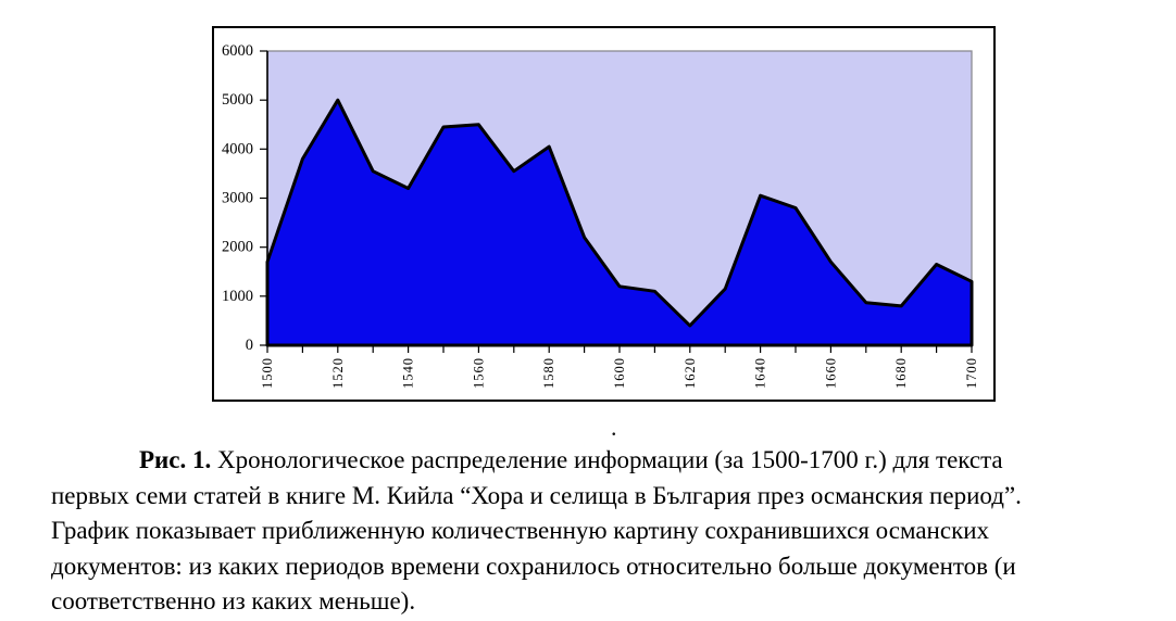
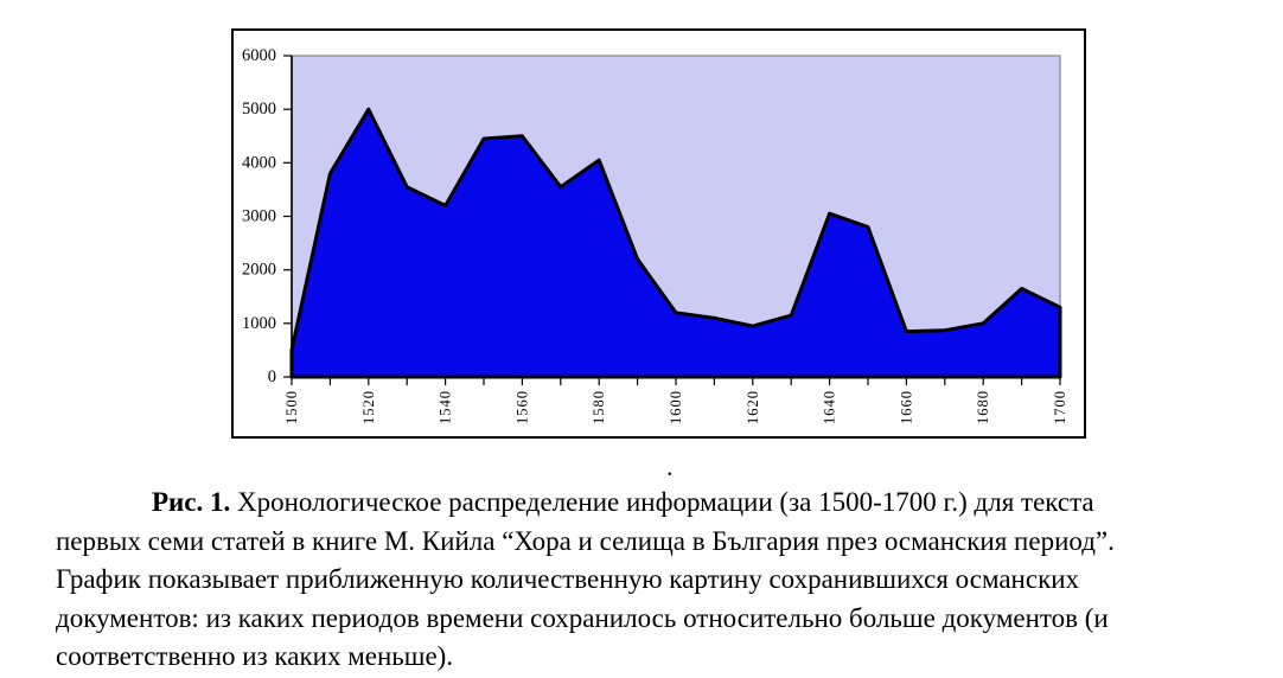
1500: 1700 -> 500
1620: 400 -> 1000
1660: 1700 -> 800
1680: 800 -> 1000
